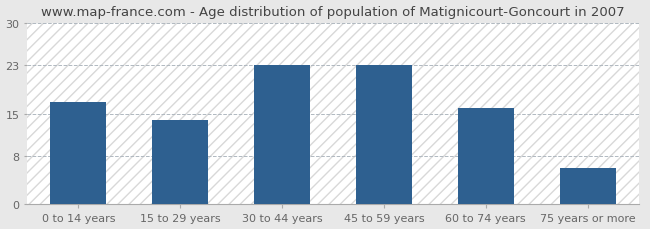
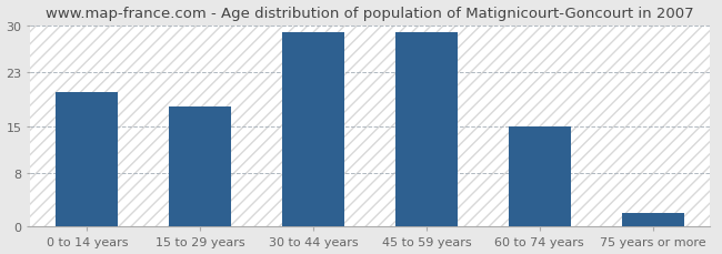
0 to 14 years: 17 -> 20
15 to 29 years: 14 -> 18
30 to 44 years: 23 -> 29
45 to 59 years: 23 -> 29
60 to 74 years: 16 -> 15
75 years or more: 6 -> 2
